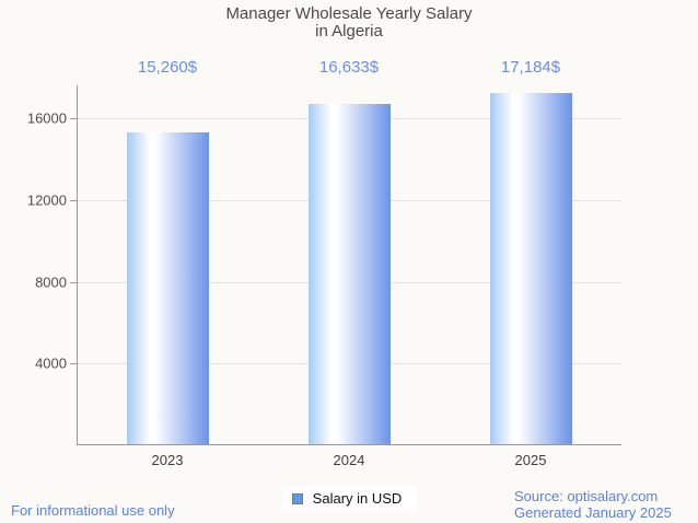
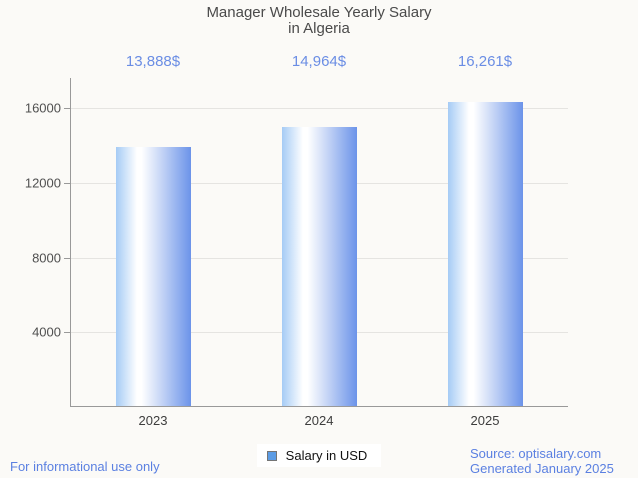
2023: 15,260 -> 13,888
2024: 16,633 -> 14,964
2025: 17,184 -> 16,261
